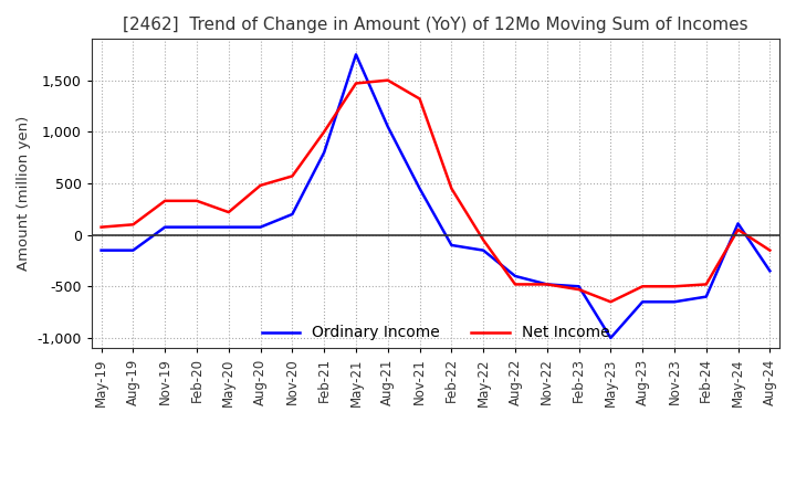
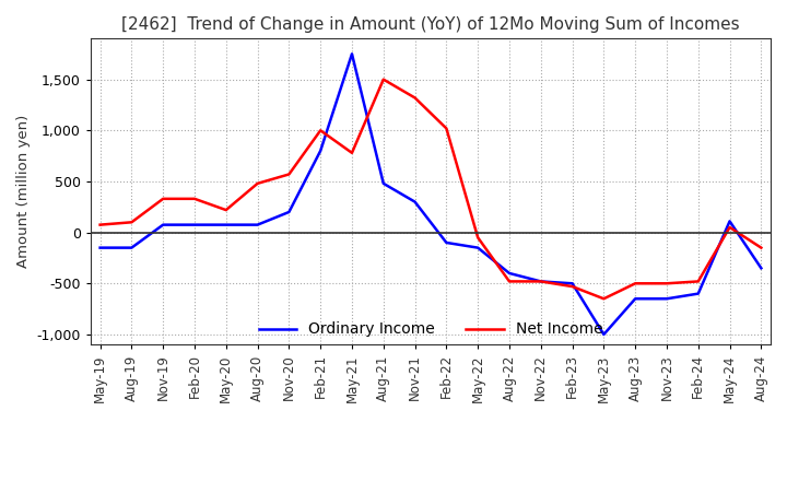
Net Income/May-21: 1,470 -> 780
Ordinary Income/Aug-21: 1,050 -> 480
Ordinary Income/Nov-21: 450 -> 300
Net Income/Feb-22: 450 -> 1,020
